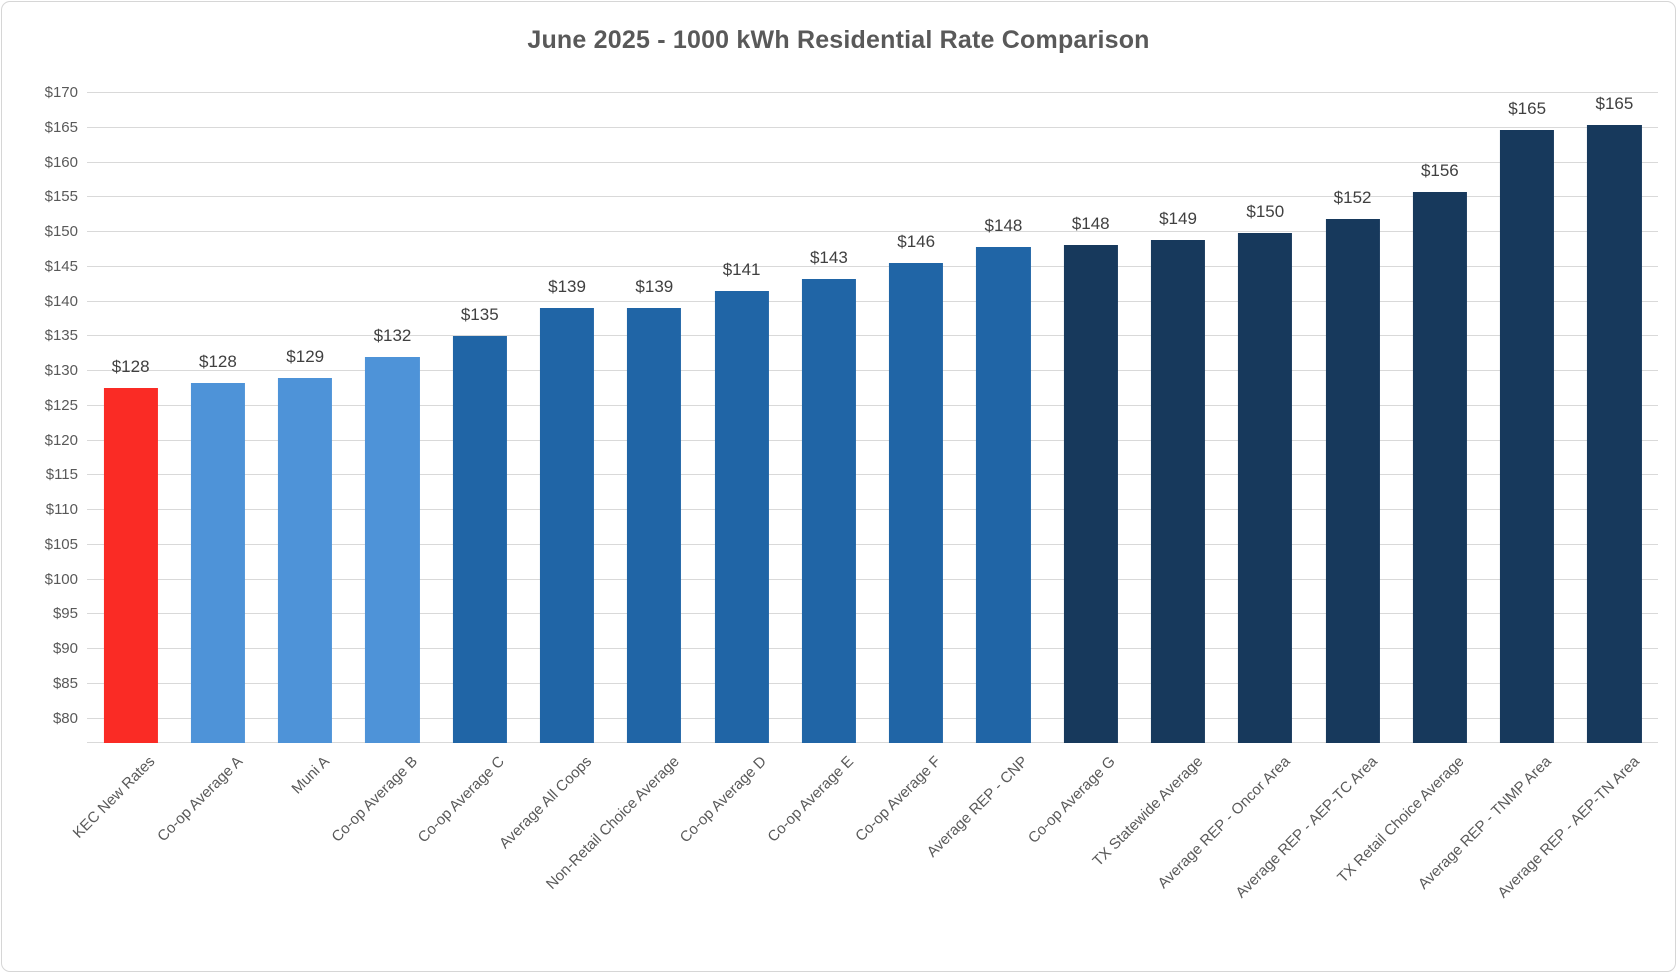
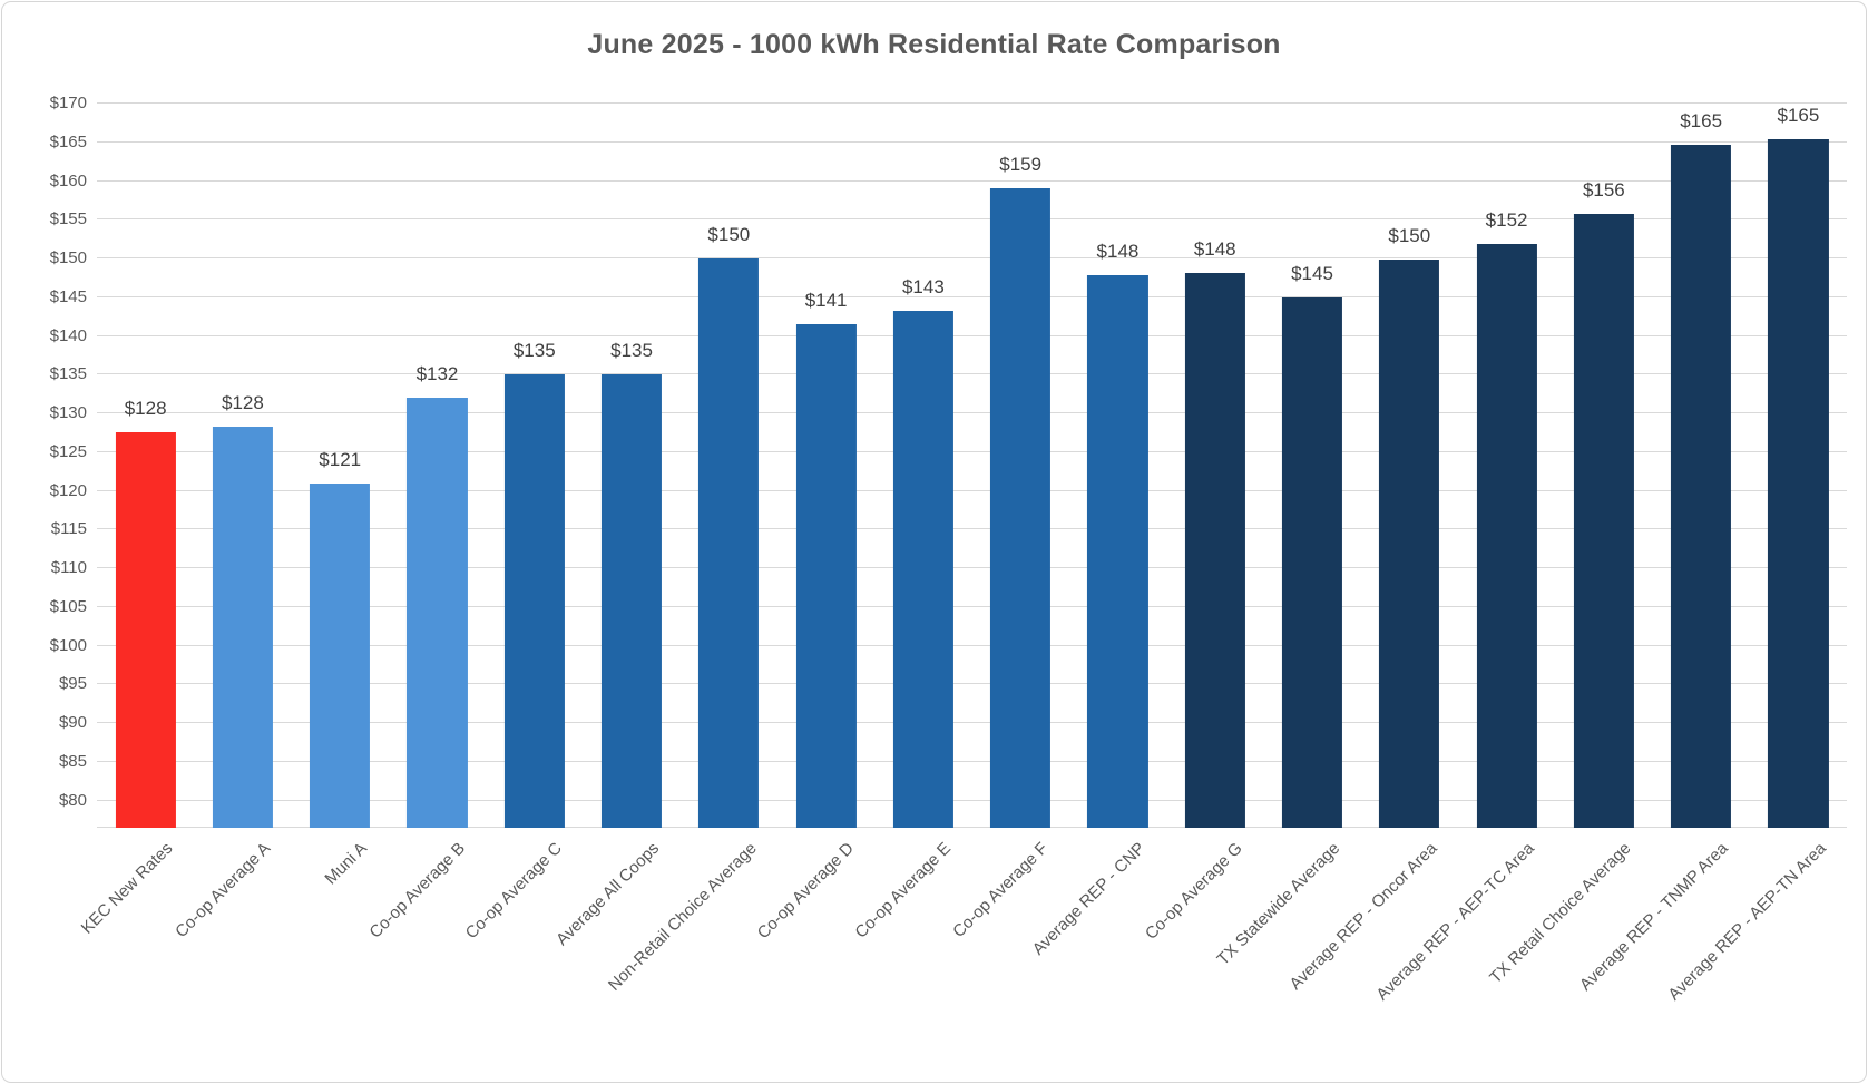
Muni A: $129 -> $121
Average All Coops: $139 -> $135
Non-Retail Choice Average: $139 -> $150
Co-op Average F: $146 -> $159
TX Statewide Average: $149 -> $145
